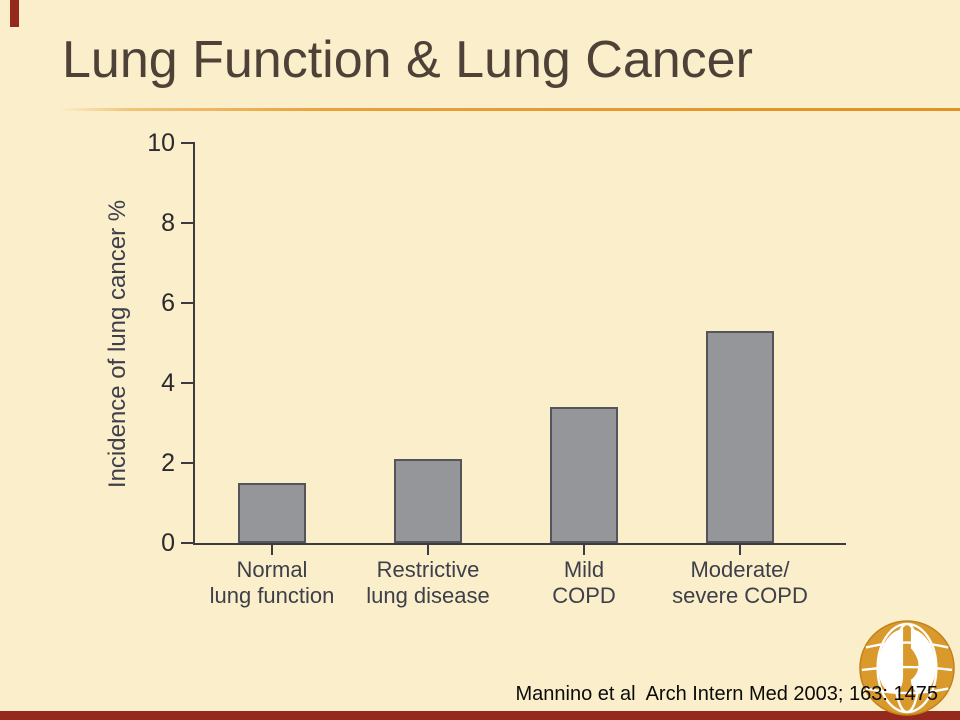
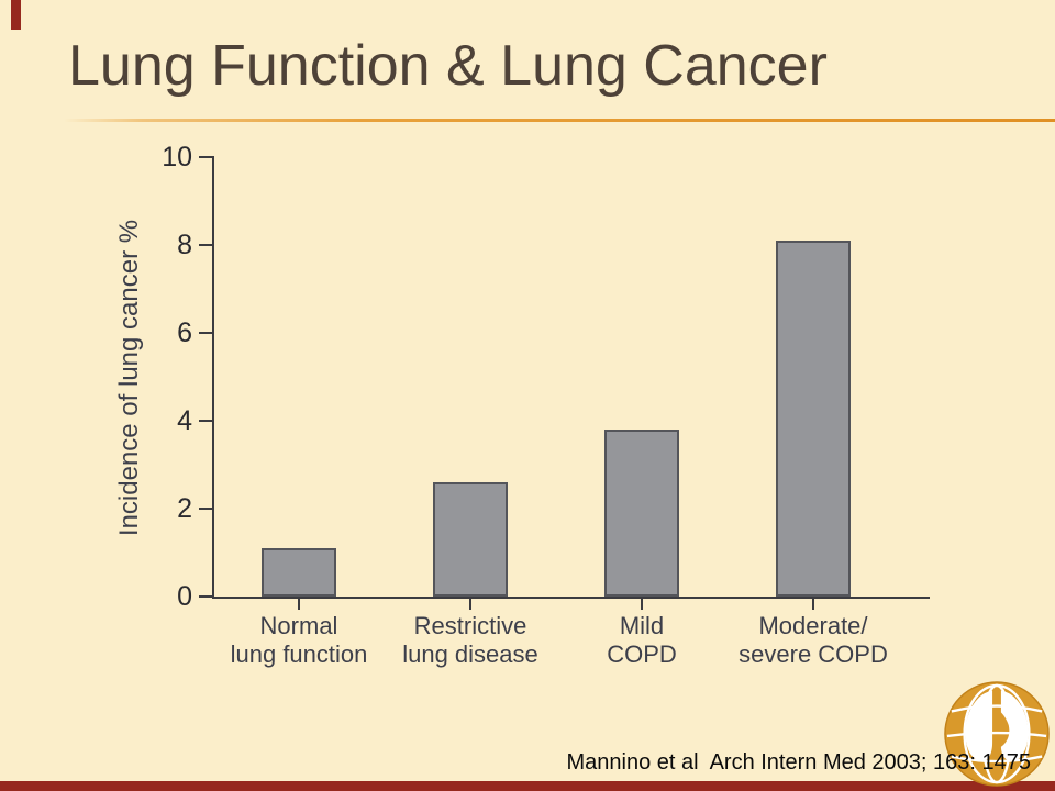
Normal lung function: 1.5 -> 1.1
Restrictive lung disease: 2.1 -> 2.6
Mild COPD: 3.4 -> 3.8
Moderate/severe COPD: 5.3 -> 8.1
